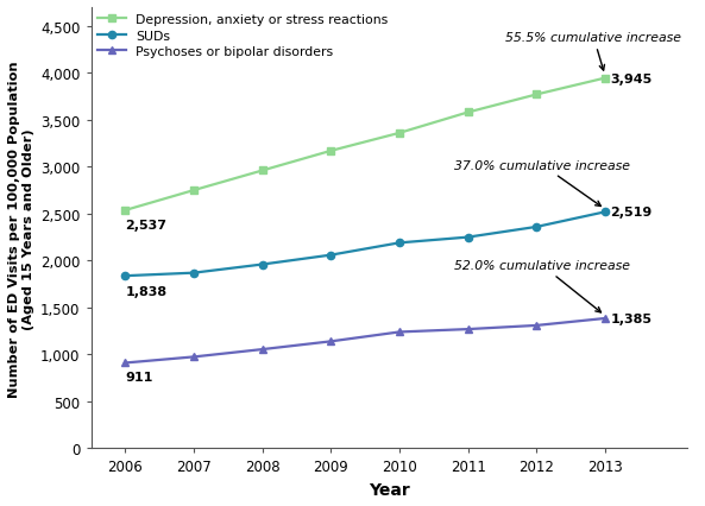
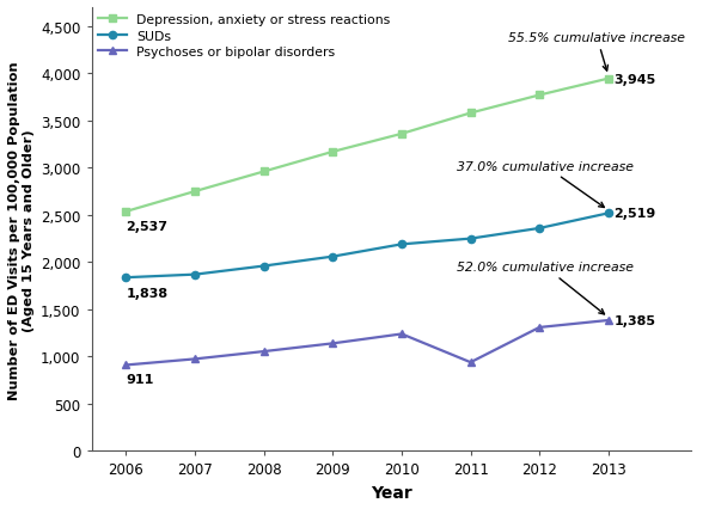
Psychoses or bipolar disorders/2011: 1,270 -> 940
